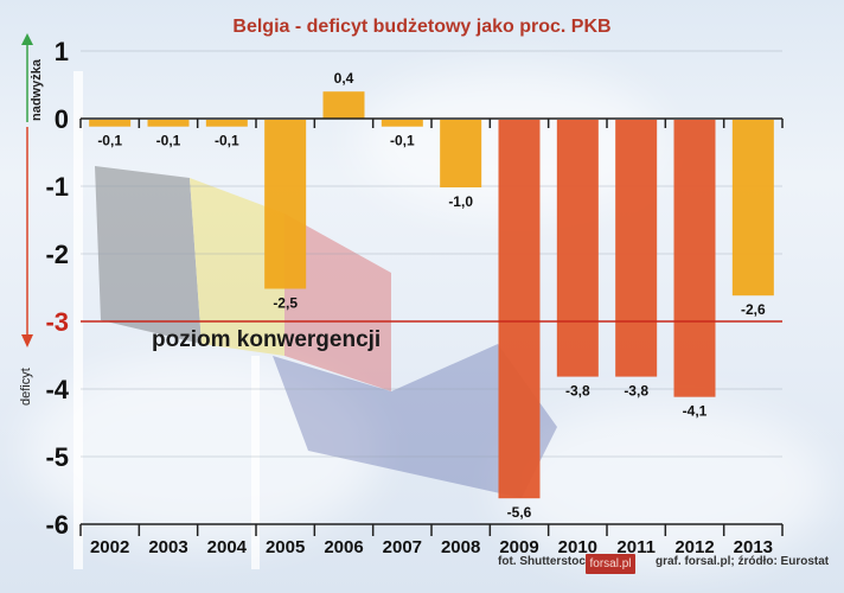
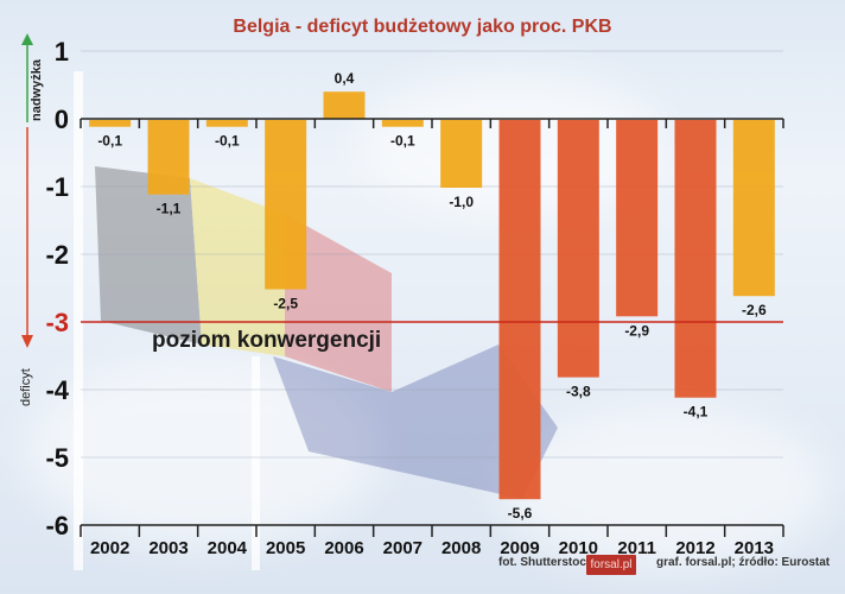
2003: -0,1 -> -1,1
2011: -3,8 -> -2,9
